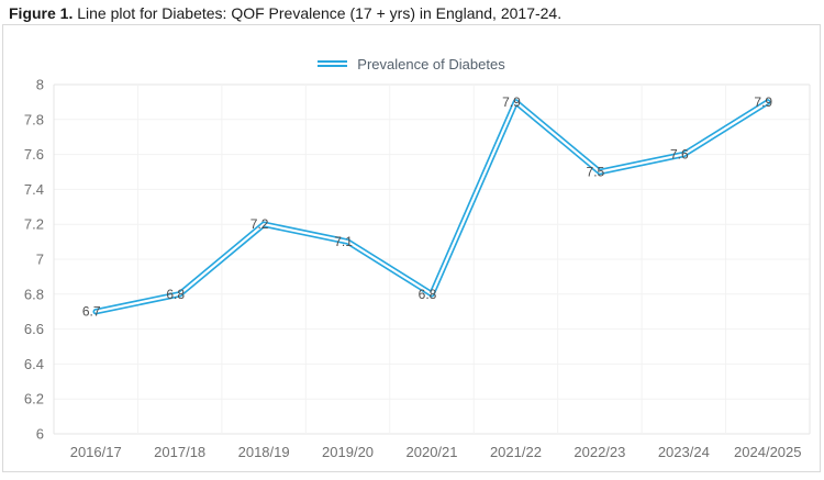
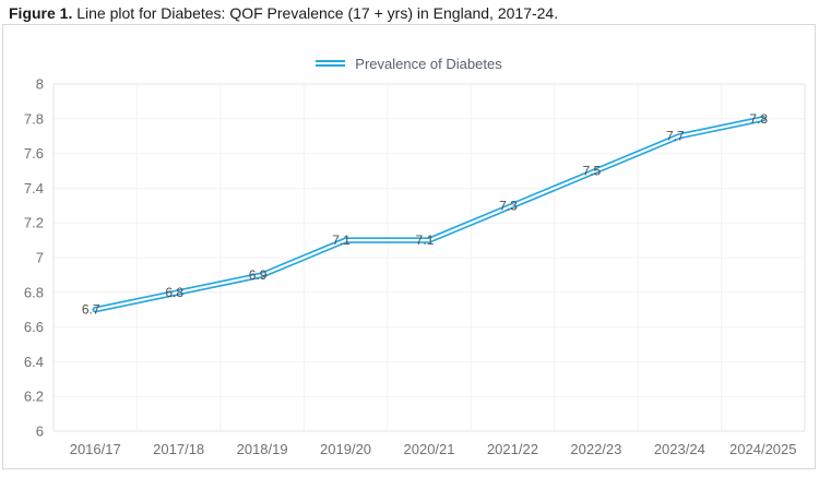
2018/19: 7.2 -> 6.9
2020/21: 6.8 -> 7.1
2021/22: 7.9 -> 7.3
2023/24: 7.6 -> 7.7
2024/2025: 7.9 -> 7.8
